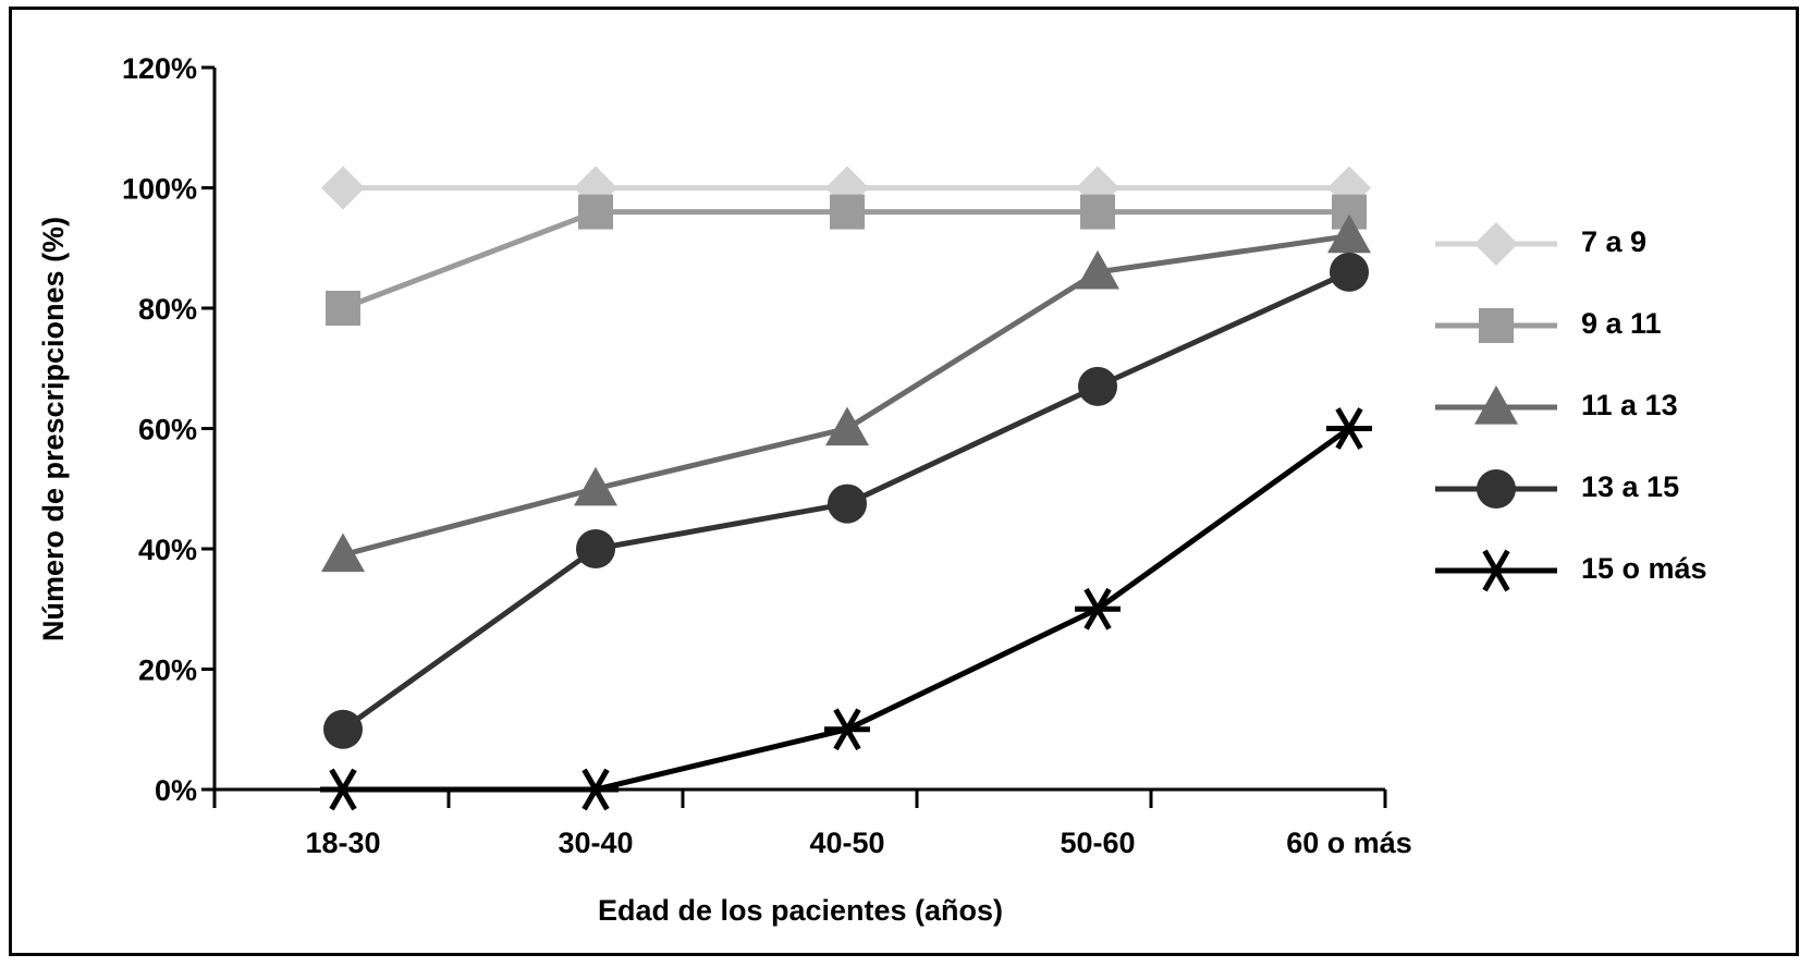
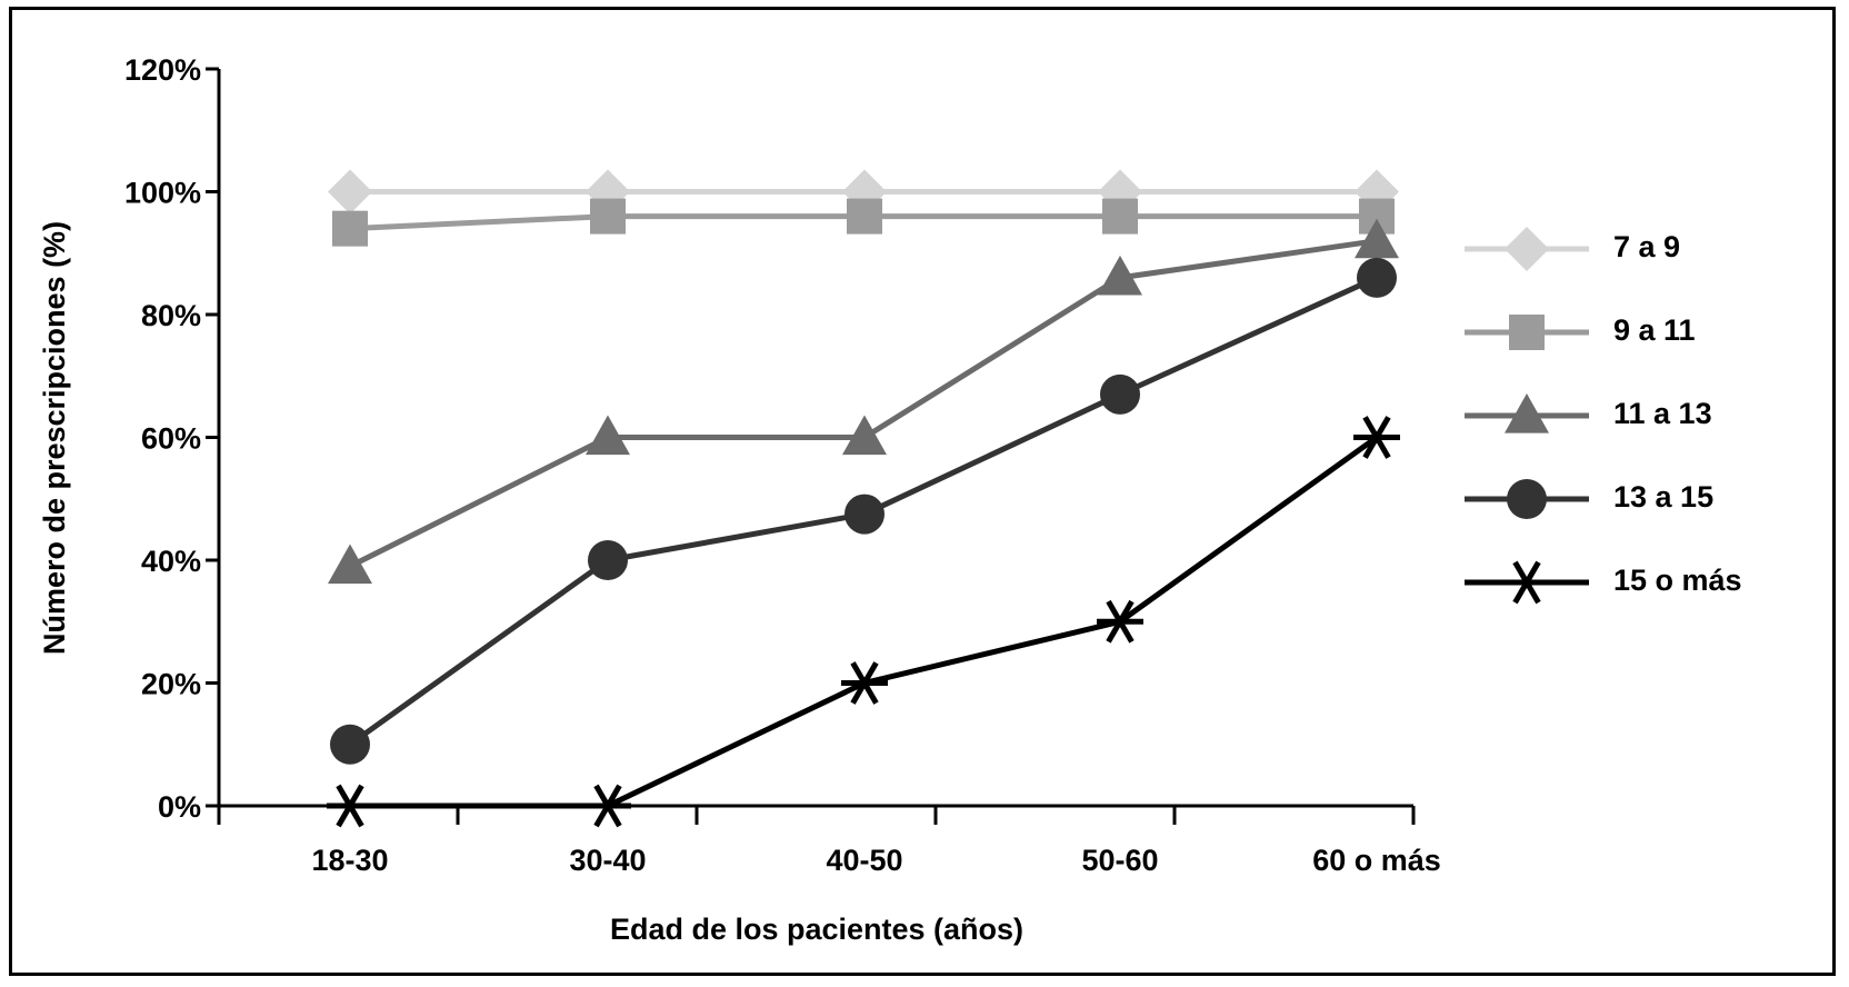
9 a 11/18-30: 80% -> 94%
11 a 13/30-40: 50% -> 60%
15 o más/40-50: 10% -> 20%
